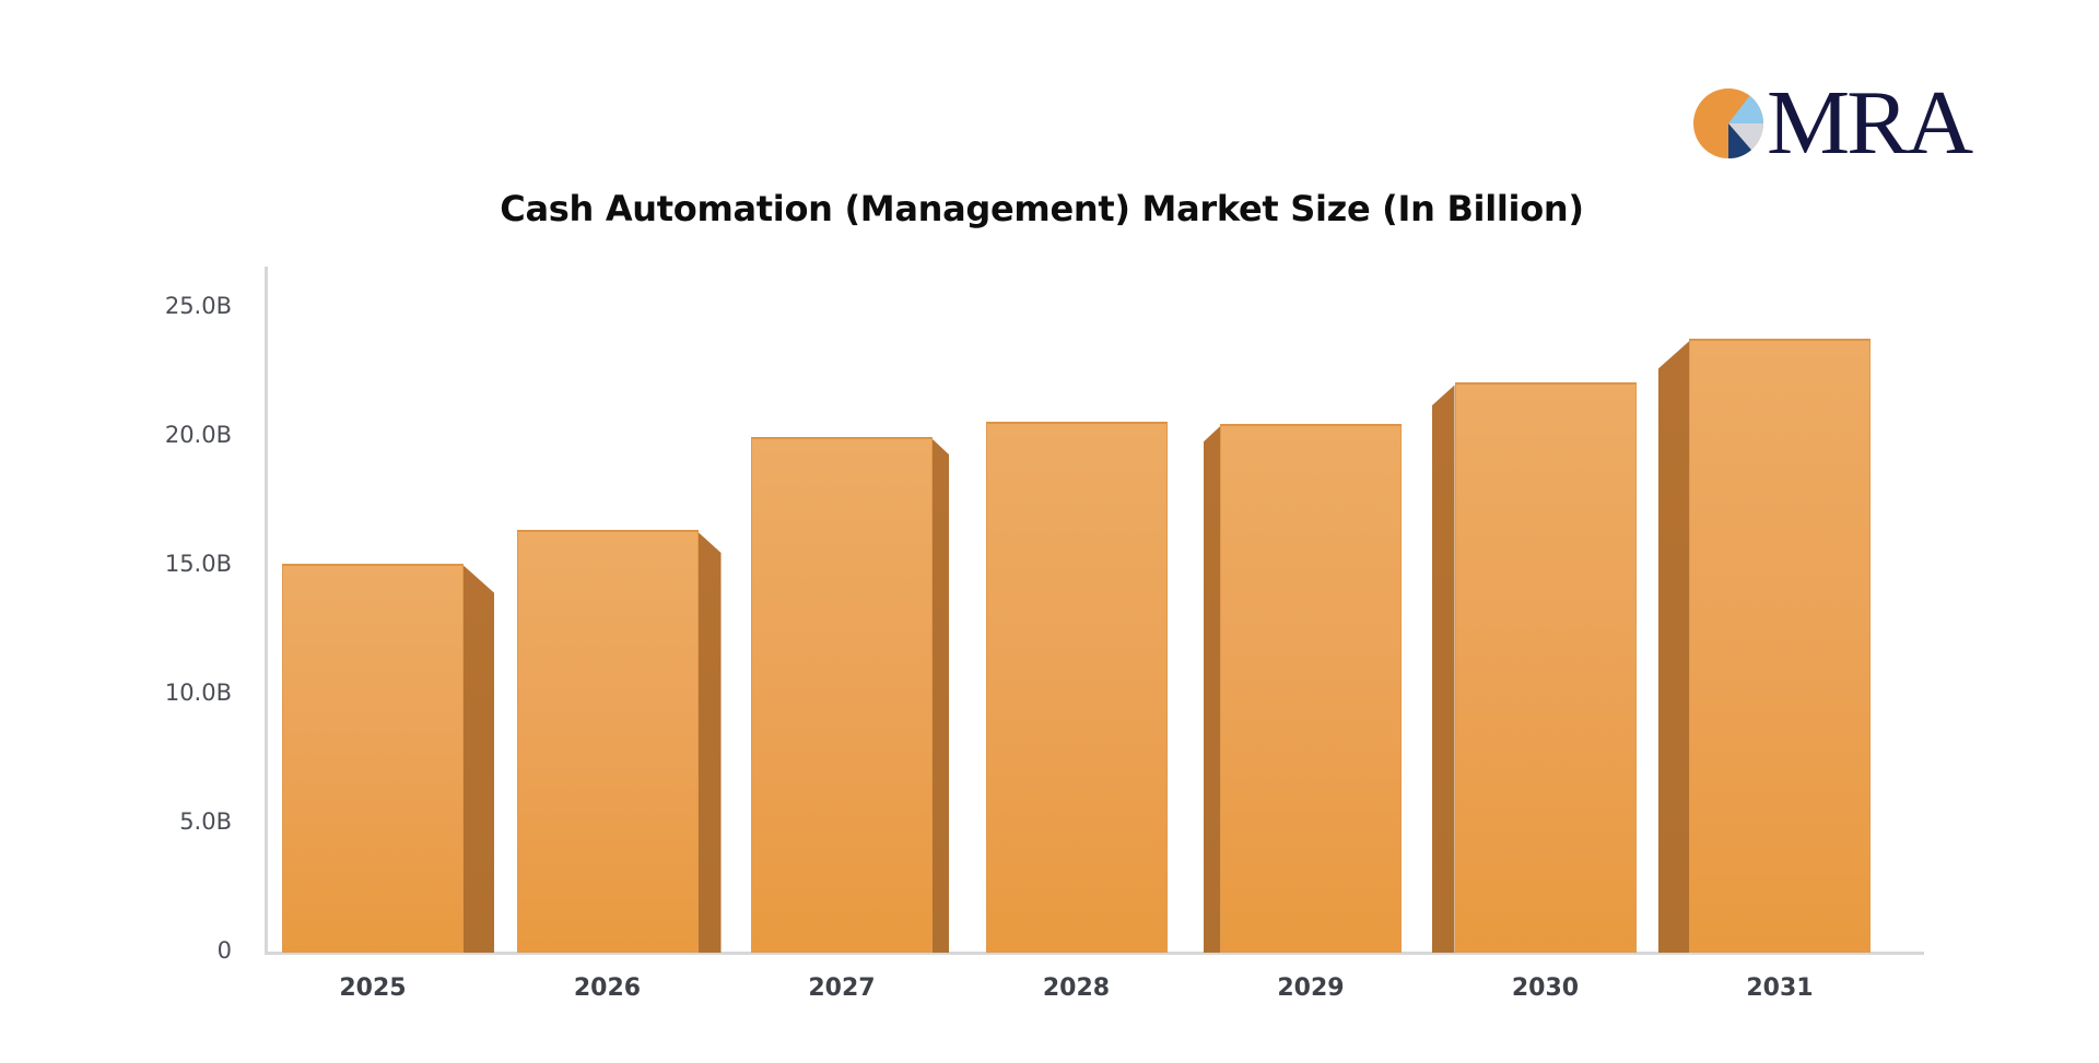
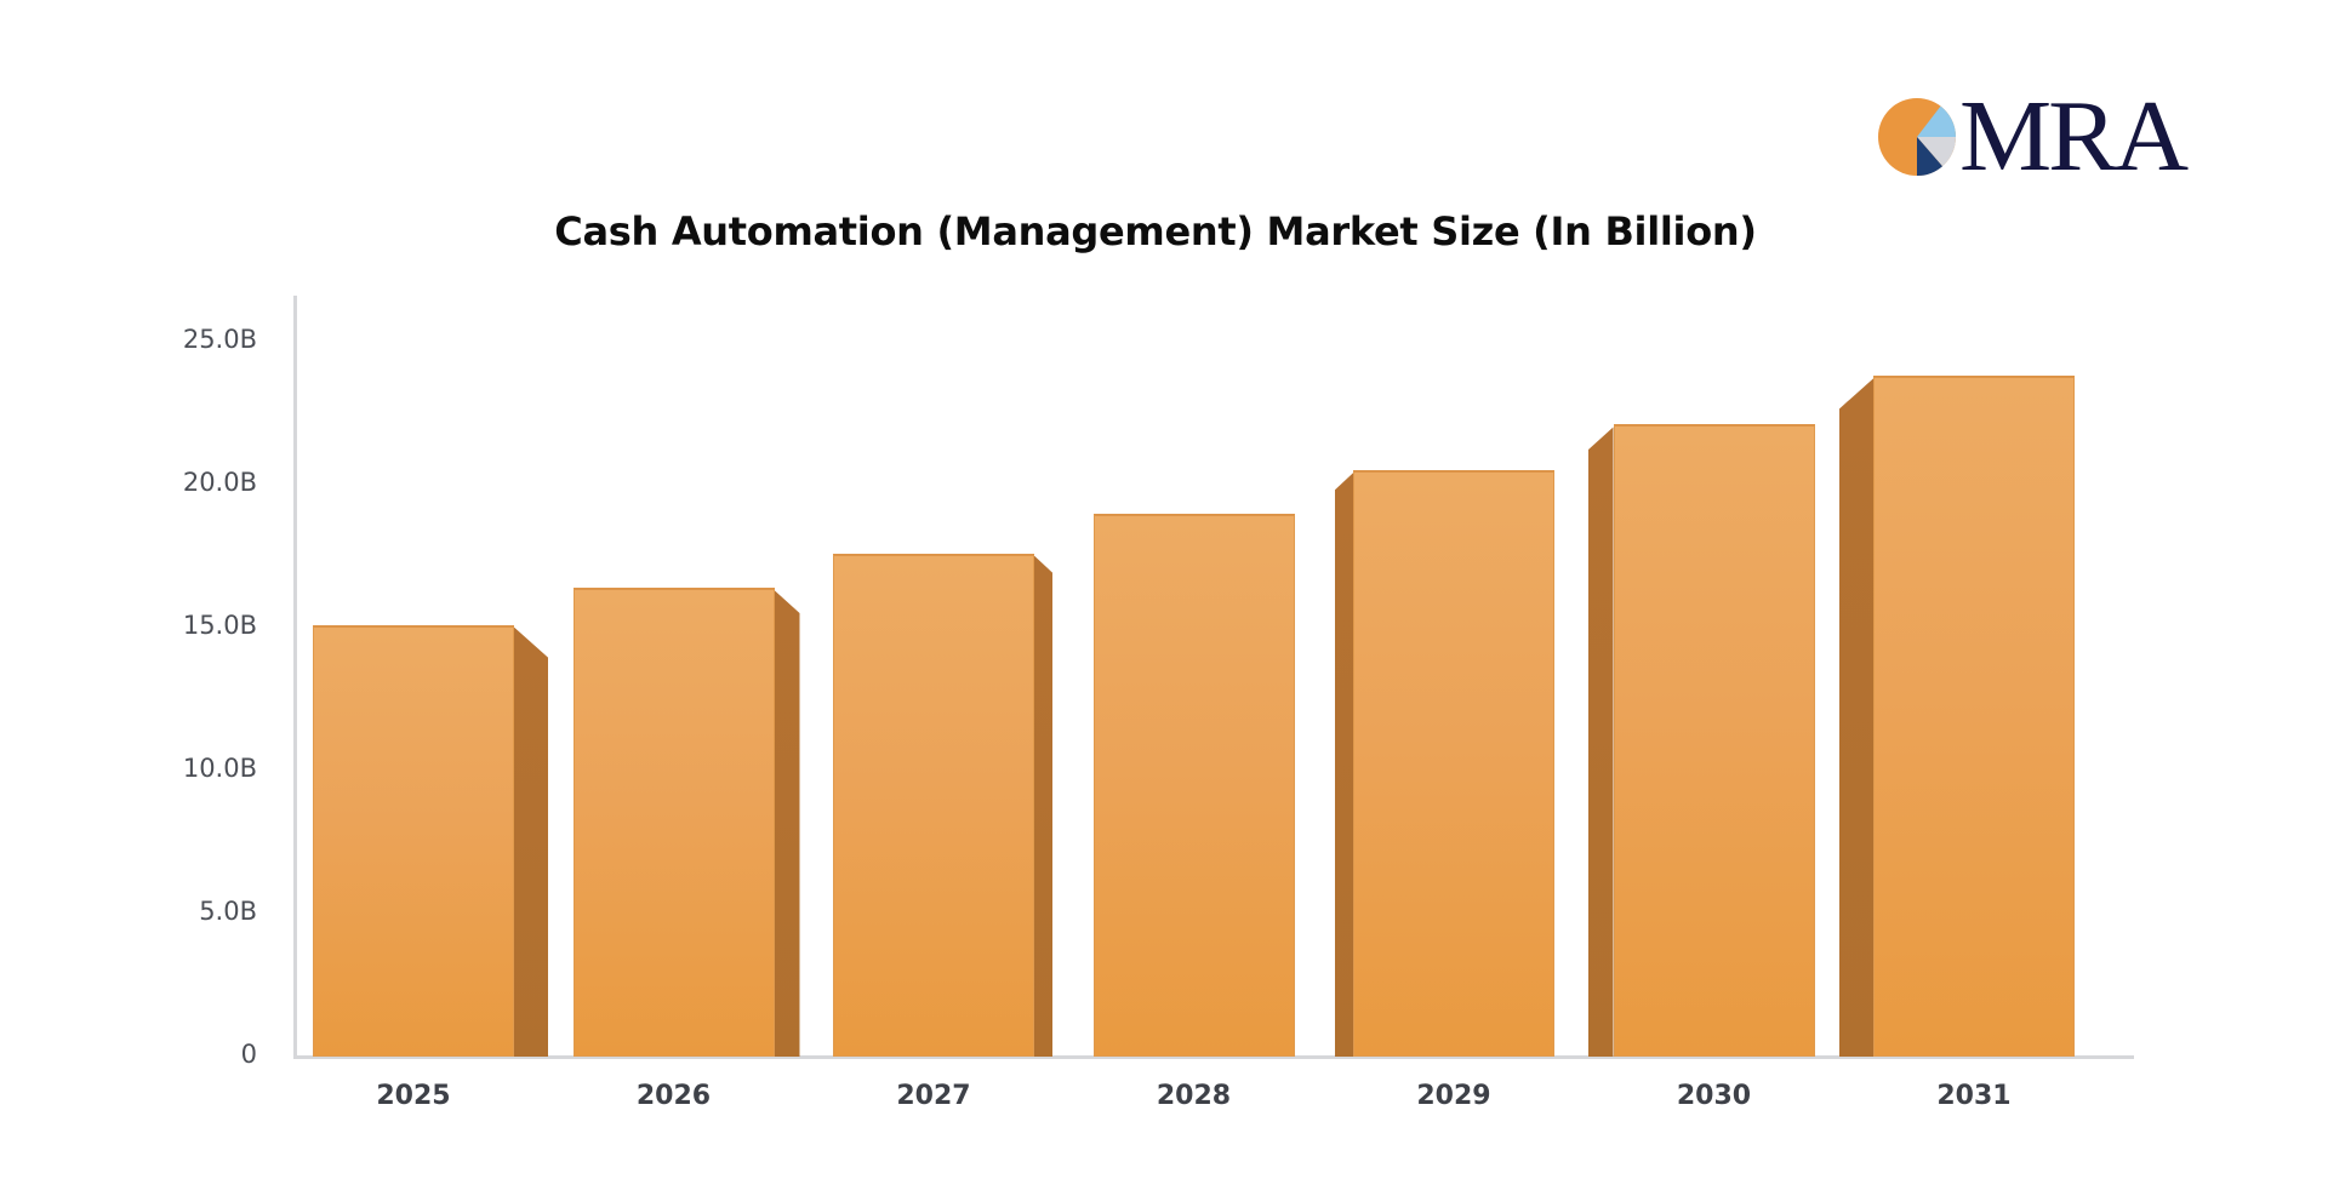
2027: 20.0B -> 17.6B
2028: 20.6B -> 19.0B
